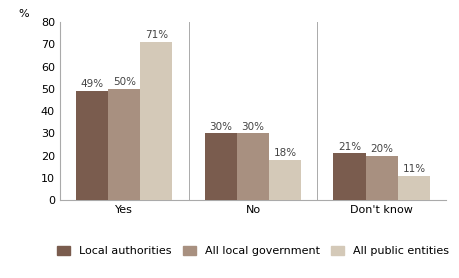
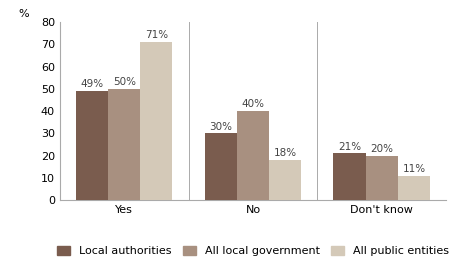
All local government/No: 30% -> 40%
